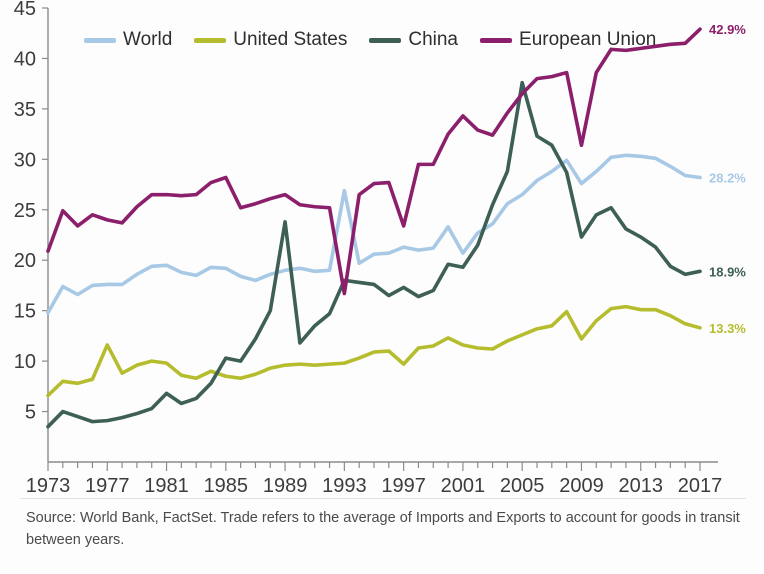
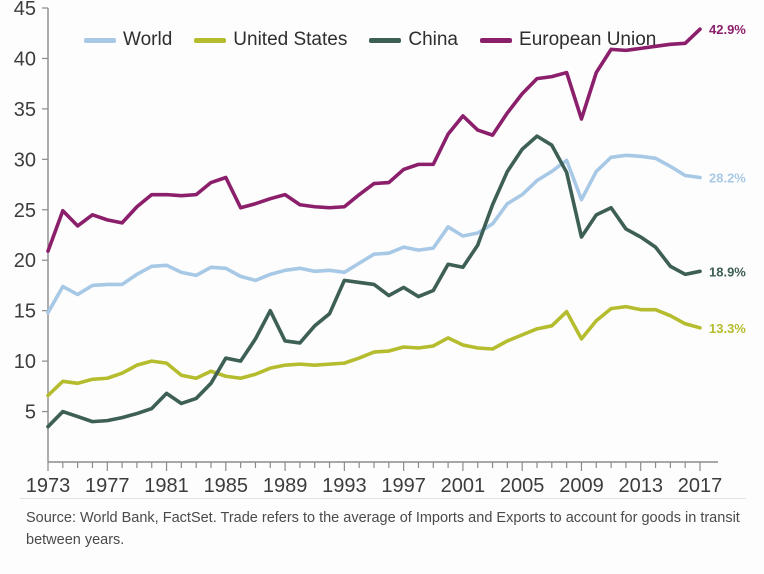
United States/1977: 11.6 -> 8.3
China/1989: 23.8 -> 12.0
World/1993: 26.9 -> 18.8
European Union/1993: 16.7 -> 25.3
United States/1997: 9.7 -> 11.4
European Union/1997: 23.4 -> 29.0
World/2001: 20.7 -> 22.4
China/2005: 37.6 -> 31.0
World/2009: 27.6 -> 26.0
European Union/2009: 31.4 -> 34.0
